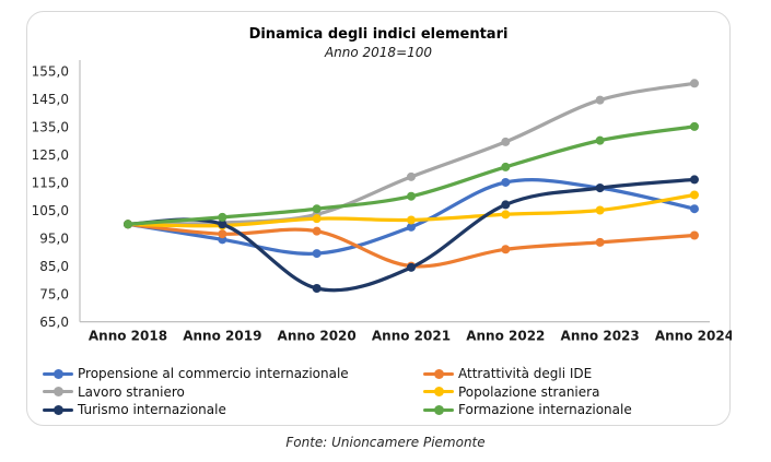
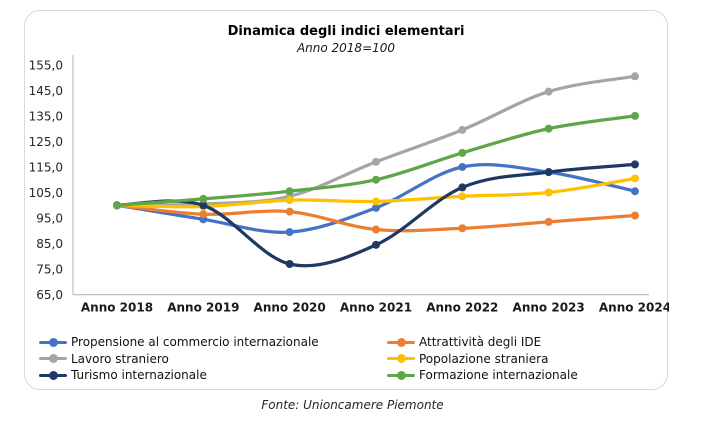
Attrattività degli IDE/Anno 2021: 85 -> 90
